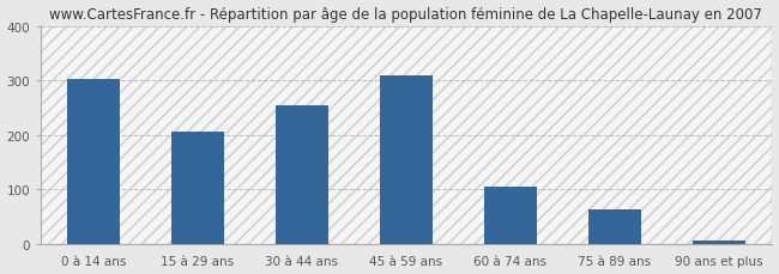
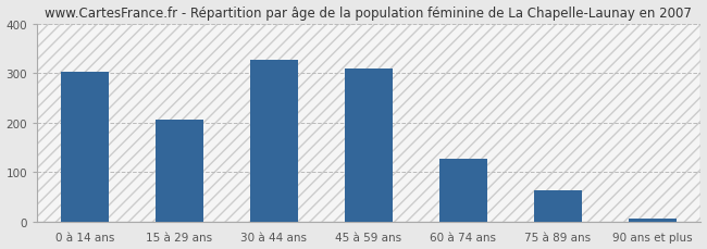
30 à 44 ans: 255 -> 326
60 à 74 ans: 105 -> 126
